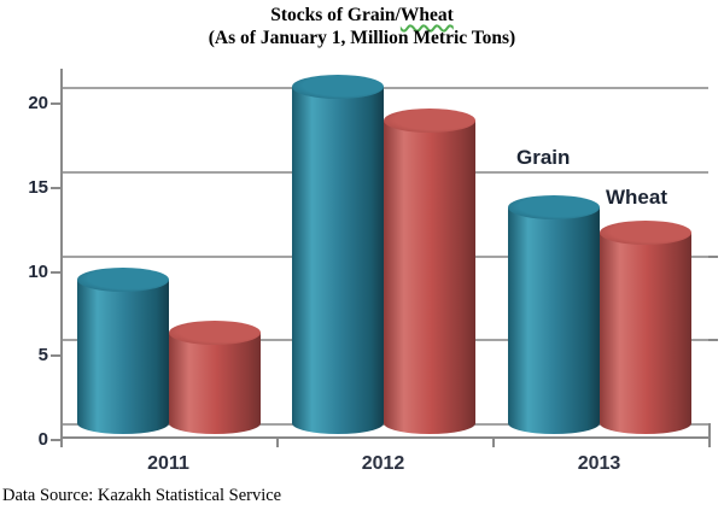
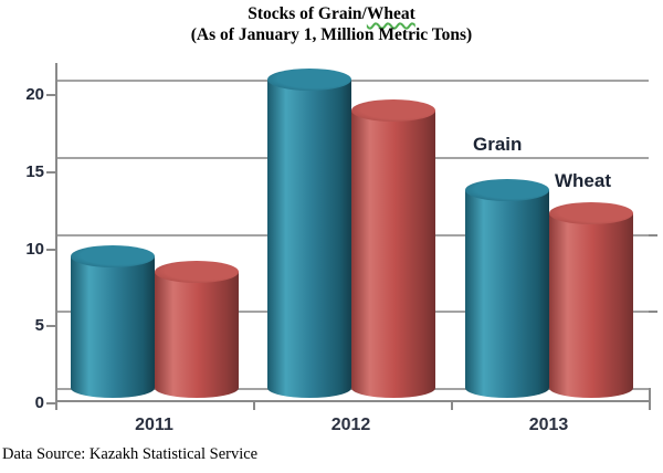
Wheat/2011: 6.4 -> 8.5
